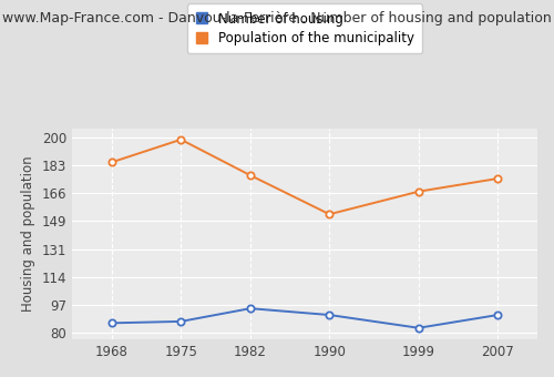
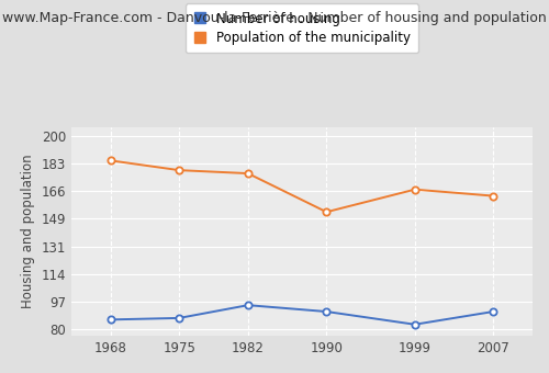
Population of the municipality/1975: 199 -> 179
Population of the municipality/2007: 175 -> 163
